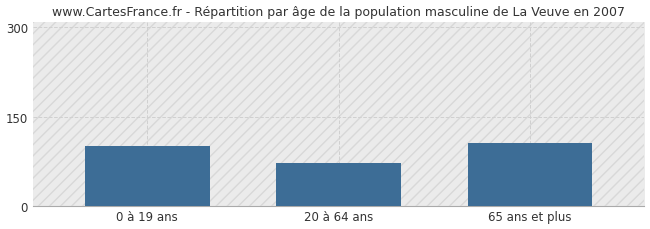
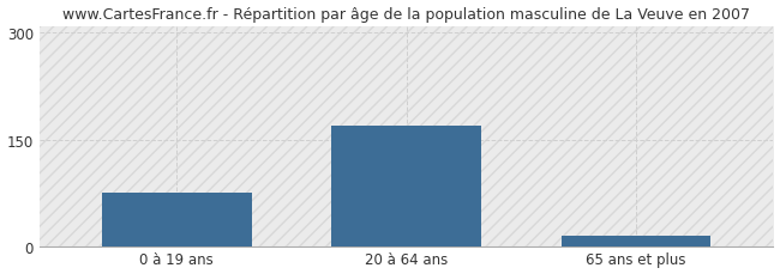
0 à 19 ans: 100 -> 75
20 à 64 ans: 72 -> 170
65 ans et plus: 106 -> 15
